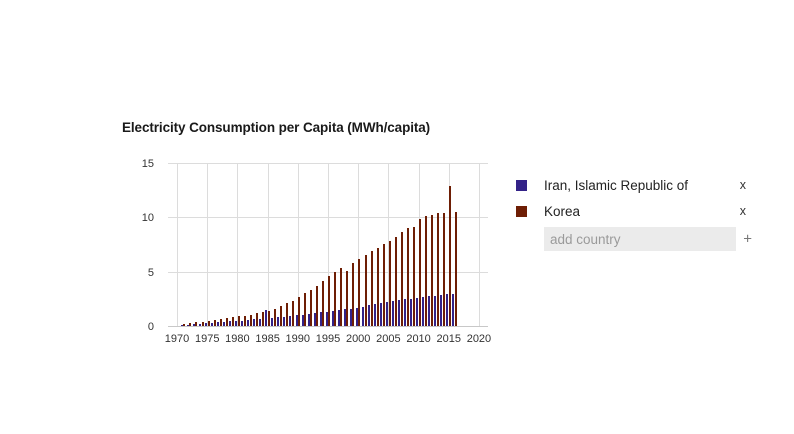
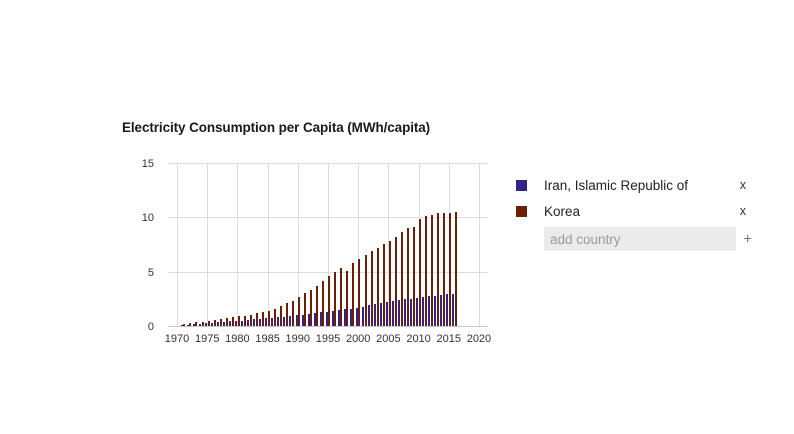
Iran, Islamic Republic of/1985: 1.6 -> 0.8
Korea/2015: 13.0 -> 10.5
